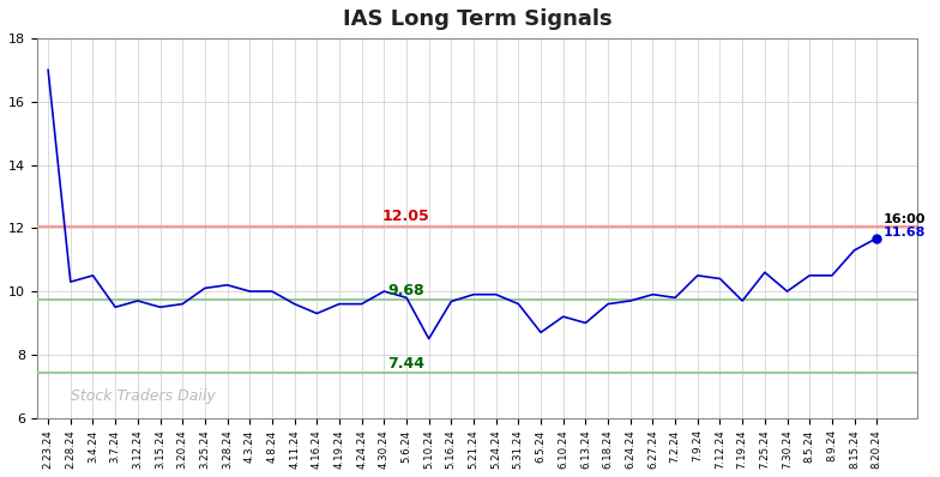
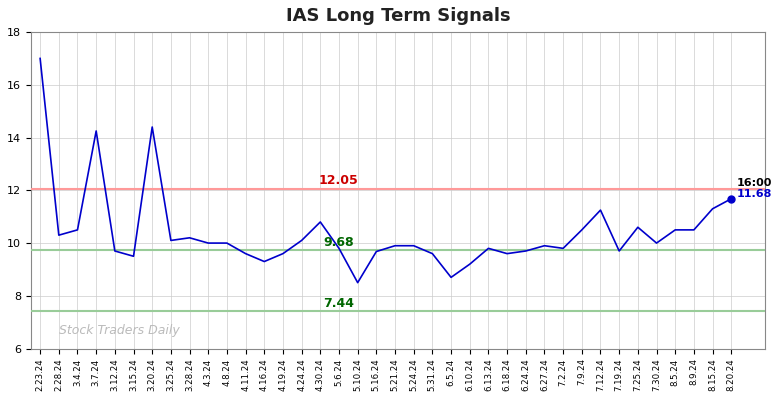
3.7.24: 9.50 -> 14.25
3.20.24: 9.60 -> 14.40
4.24.24: 9.60 -> 10.10
4.30.24: 10.00 -> 10.80
6.13.24: 9.00 -> 9.80
7.12.24: 10.40 -> 11.25
